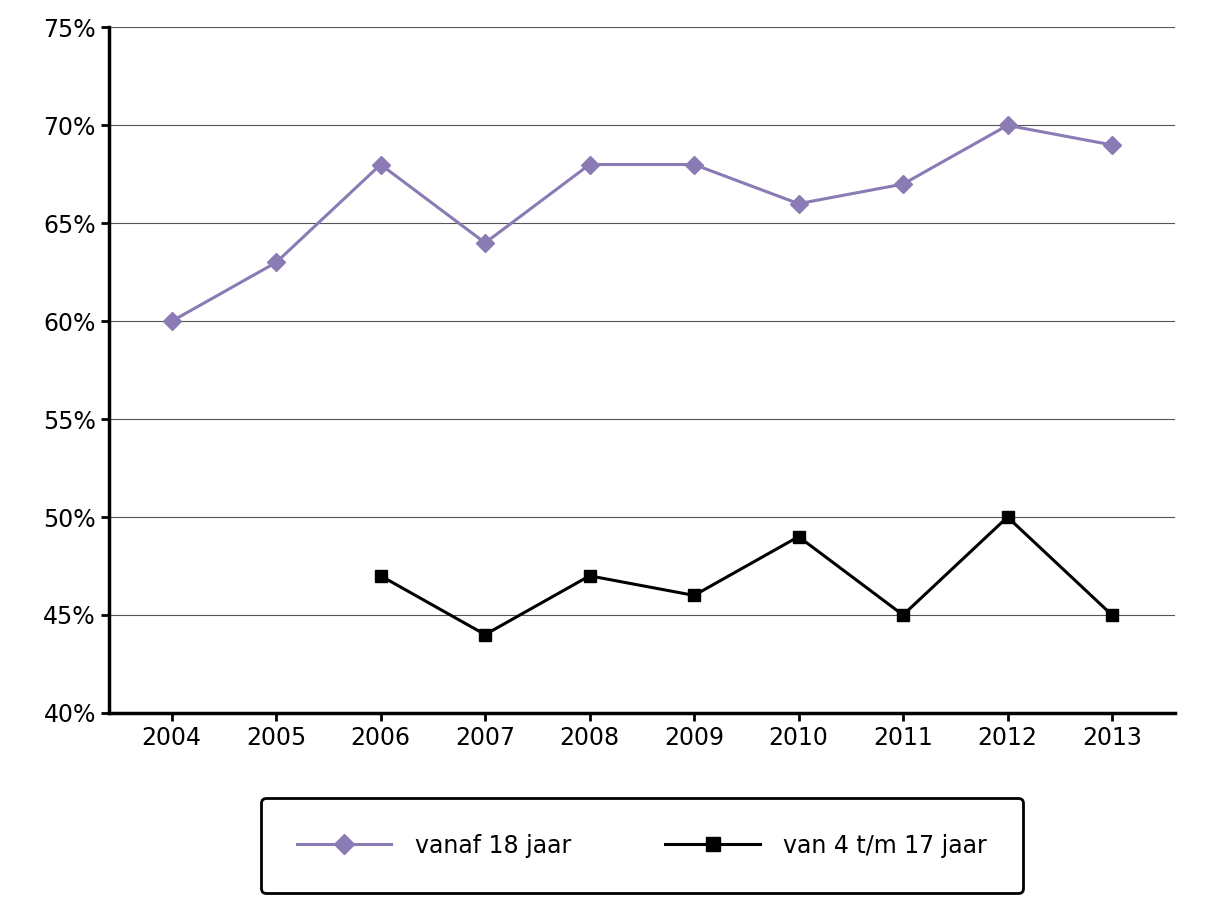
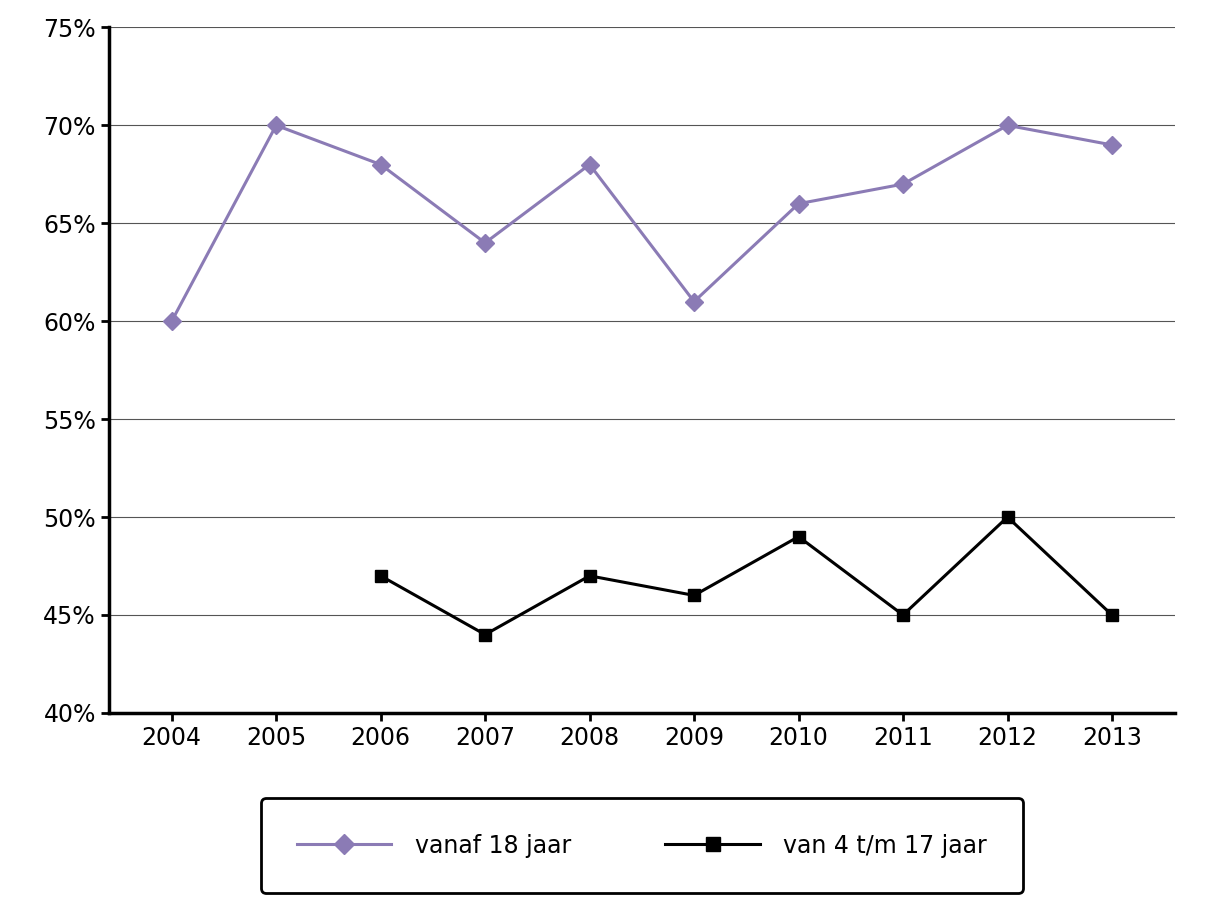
vanaf 18 jaar/2005: 63% -> 70%
vanaf 18 jaar/2009: 68% -> 61%
